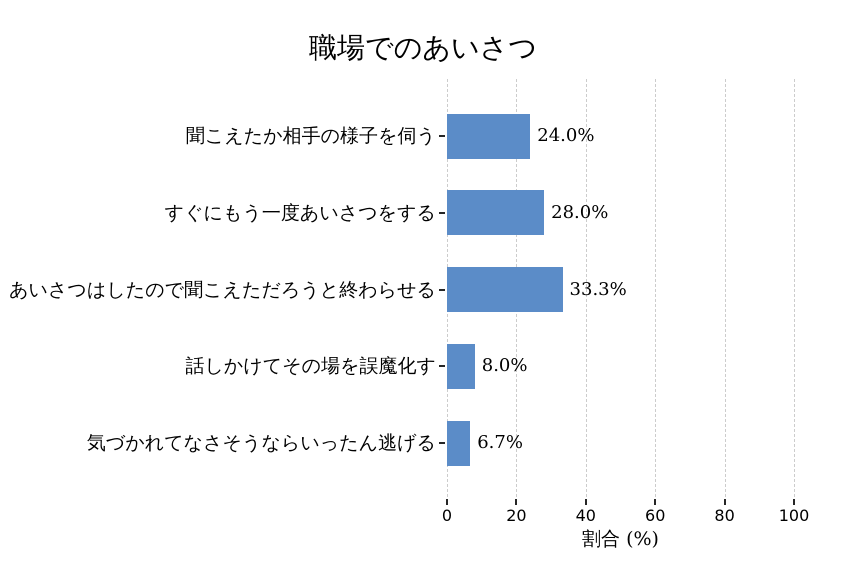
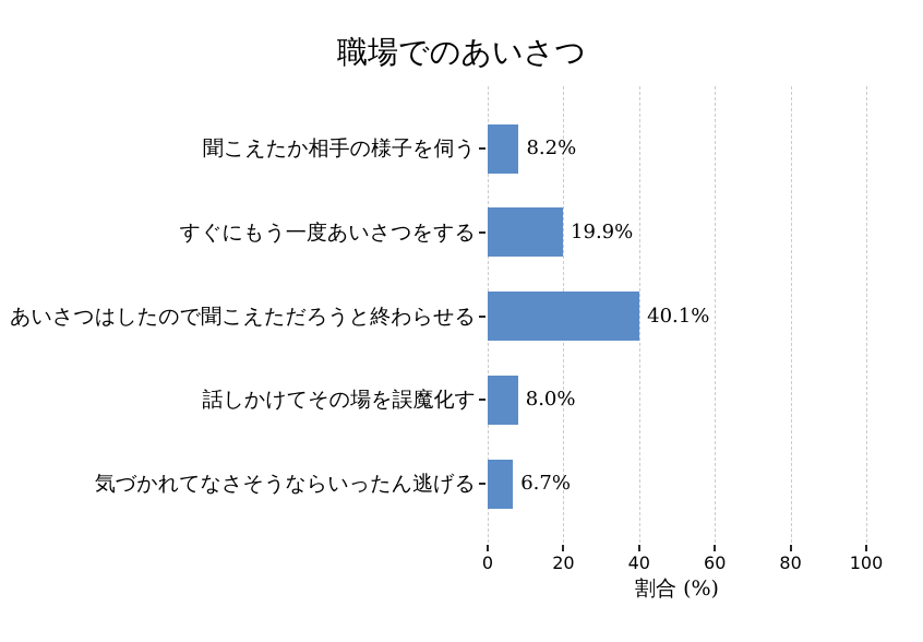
聞こえたか相手の様子を伺う: 24.0% -> 8.2%
すぐにもう一度あいさつをする: 28.0% -> 19.9%
あいさつはしたので聞こえただろうと終わらせる: 33.3% -> 40.1%
